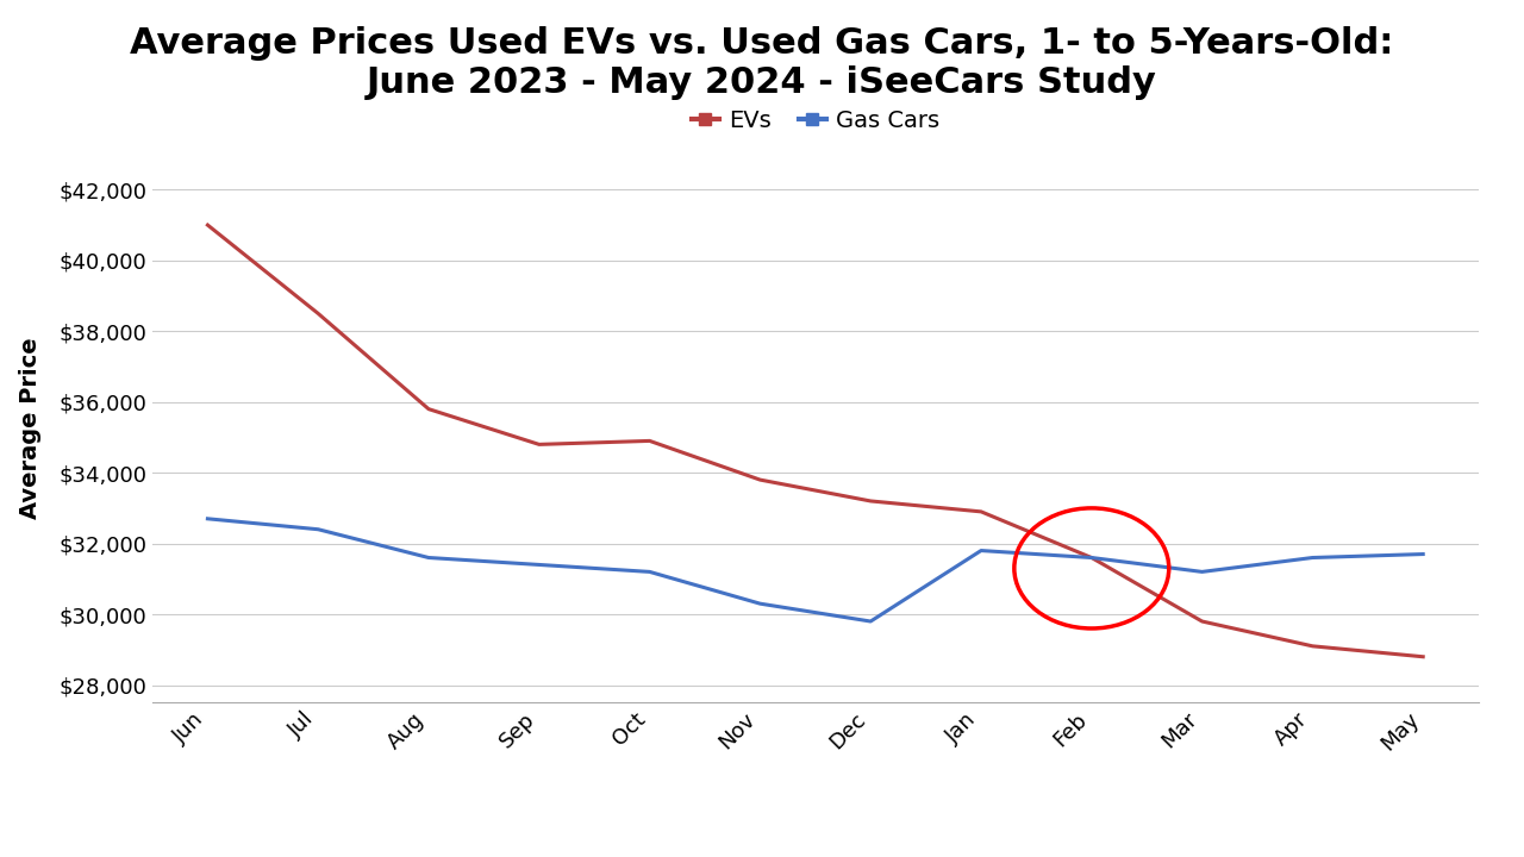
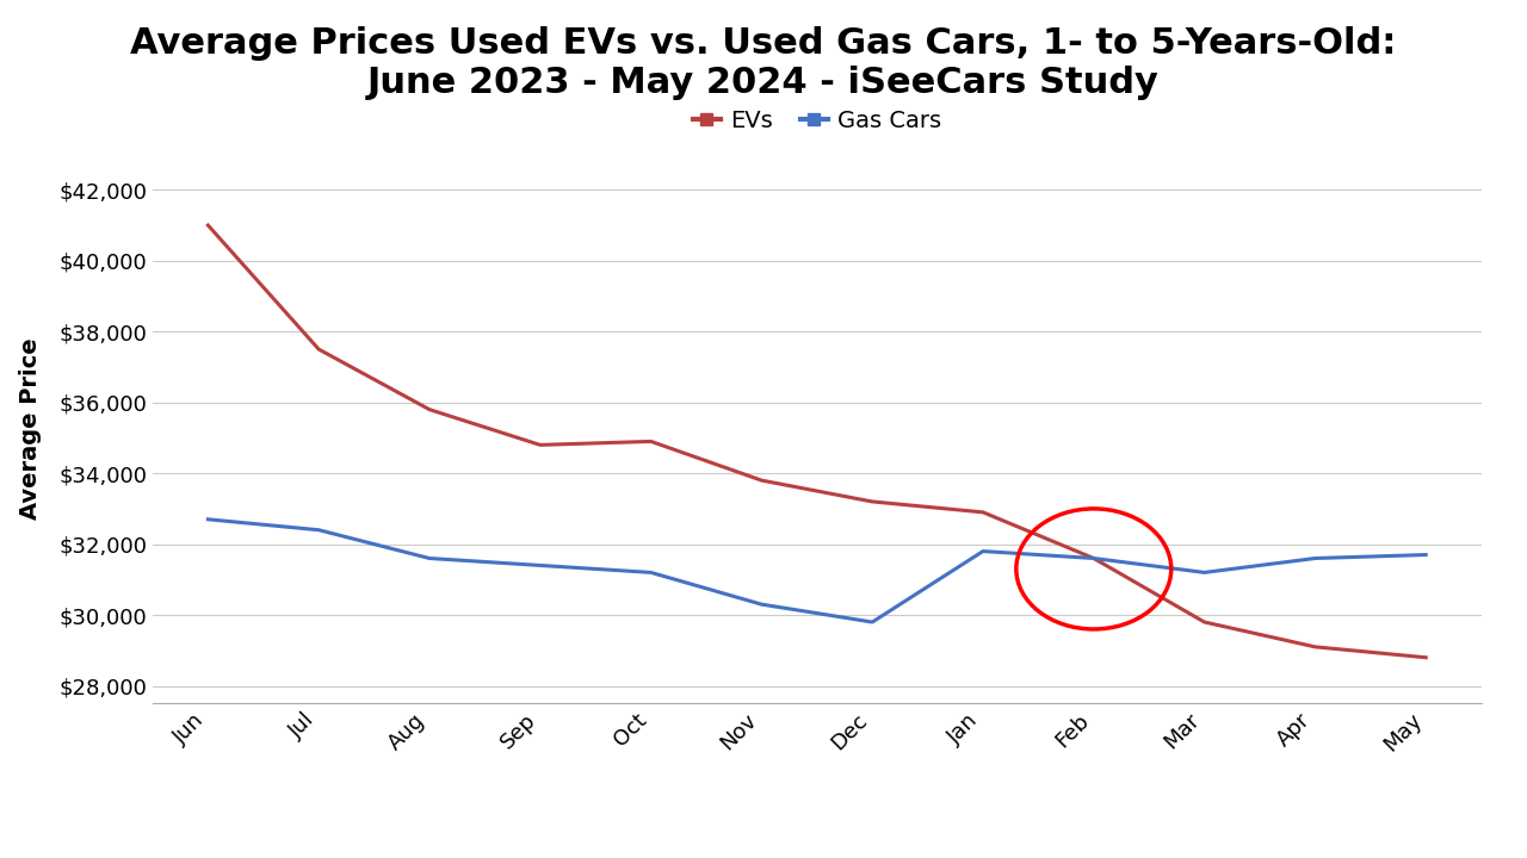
EVs/Jul: $38,500 -> $37,500
